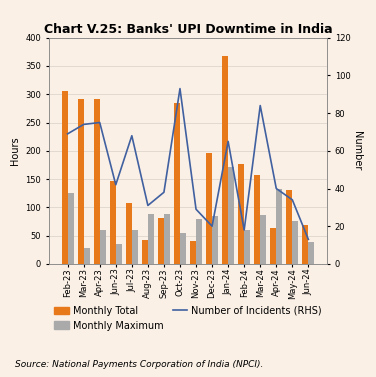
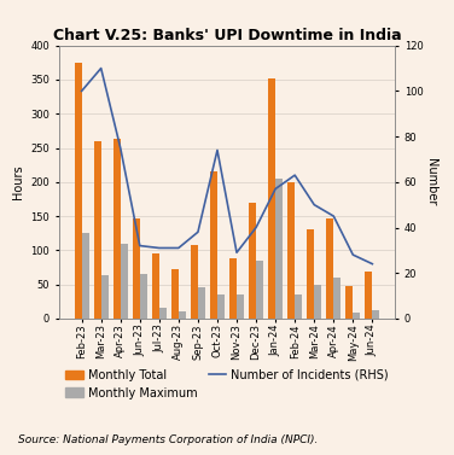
Monthly Total/Feb-23: 306 -> 375
Number of Incidents (RHS)/Feb-23: 69 -> 100
Monthly Total/Mar-23: 292 -> 260
Number of Incidents (RHS)/Mar-23: 74 -> 110
Monthly Maximum/Mar-23: 28 -> 63
Monthly Total/Apr-23: 292 -> 263
Monthly Maximum/Apr-23: 60 -> 110
Number of Incidents (RHS)/Jun-23: 42 -> 32
Monthly Maximum/Jun-23: 36 -> 65
Monthly Total/Jul-23: 108 -> 96
Number of Incidents (RHS)/Jul-23: 68 -> 31
Monthly Maximum/Jul-23: 60 -> 15
Monthly Total/Aug-23: 42 -> 72
Monthly Maximum/Aug-23: 88 -> 10
Monthly Total/Sep-23: 82 -> 107
Monthly Maximum/Sep-23: 88 -> 45
Monthly Total/Oct-23: 284 -> 215
Number of Incidents (RHS)/Oct-23: 93 -> 74
Monthly Maximum/Oct-23: 54 -> 35
Monthly Total/Nov-23: 40 -> 88
Monthly Maximum/Nov-23: 80 -> 35
Monthly Total/Dec-23: 196 -> 170
Number of Incidents (RHS)/Dec-23: 20 -> 40
Monthly Total/Jan-24: 368 -> 352
Number of Incidents (RHS)/Jan-24: 65 -> 57
Monthly Maximum/Jan-24: 172 -> 205
Monthly Total/Feb-24: 176 -> 200
Number of Incidents (RHS)/Feb-24: 18 -> 63
Monthly Maximum/Feb-24: 60 -> 35
Monthly Total/Mar-24: 158 -> 130
Number of Incidents (RHS)/Mar-24: 84 -> 50
Monthly Maximum/Mar-24: 86 -> 50
Monthly Total/Apr-24: 64 -> 147
Number of Incidents (RHS)/Apr-24: 40 -> 45
Monthly Maximum/Apr-24: 132 -> 60
Monthly Total/May-24: 130 -> 47
Number of Incidents (RHS)/May-24: 34 -> 28
Monthly Maximum/May-24: 76 -> 8
Number of Incidents (RHS)/Jun-24: 13 -> 24
Monthly Maximum/Jun-24: 38 -> 13
